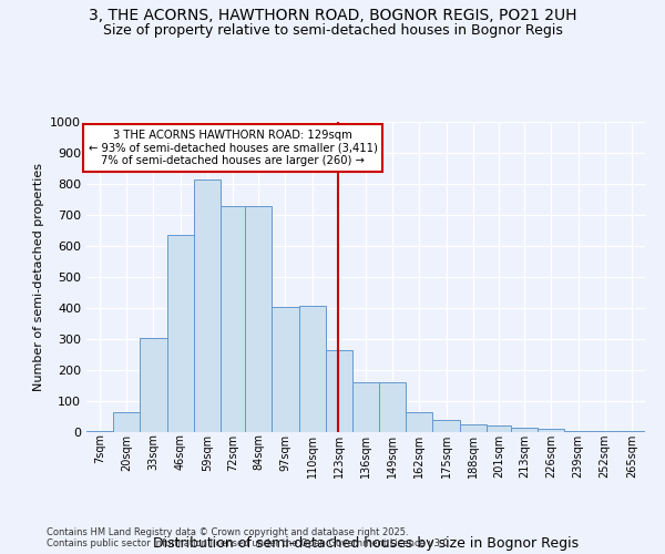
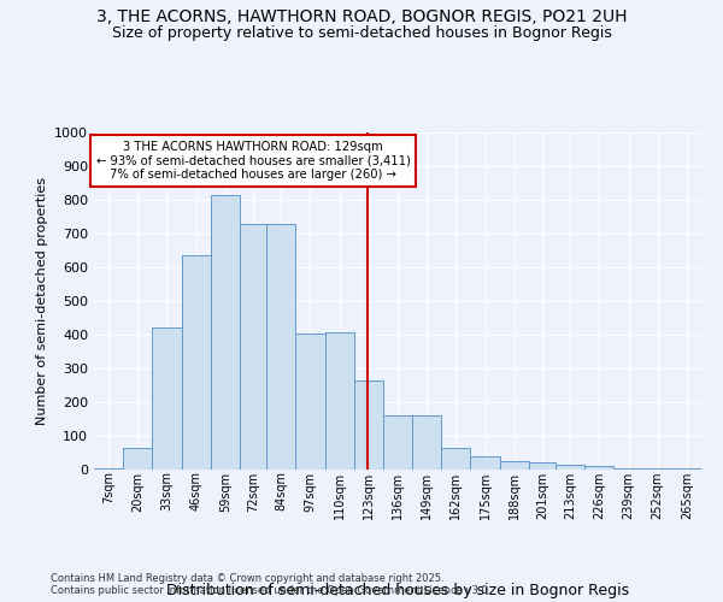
33sqm: 305 -> 420
